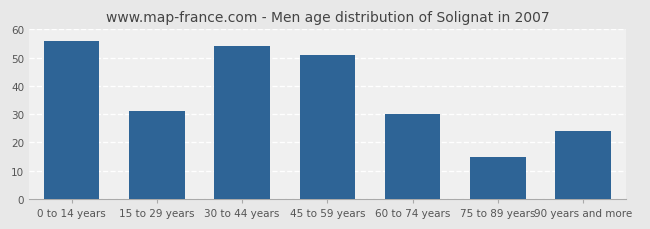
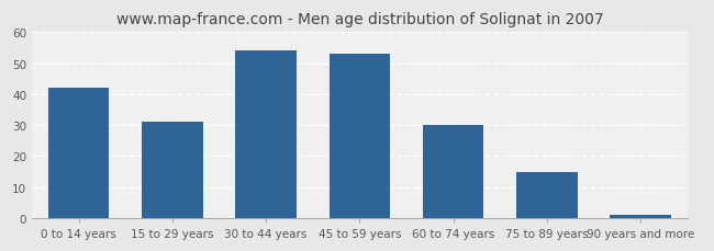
0 to 14 years: 56 -> 42
45 to 59 years: 51 -> 53
90 years and more: 24 -> 1
